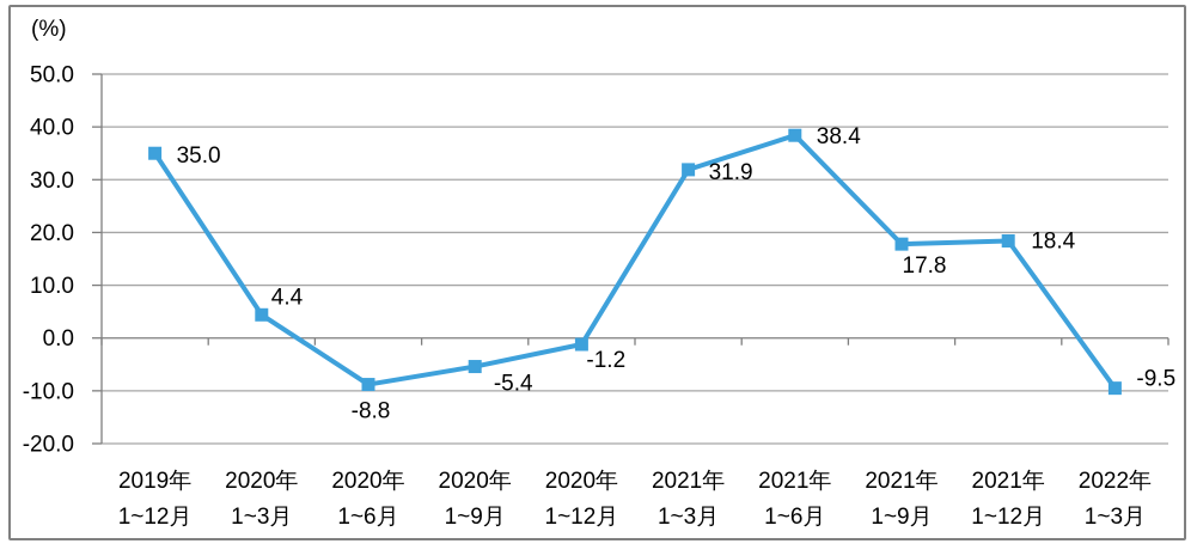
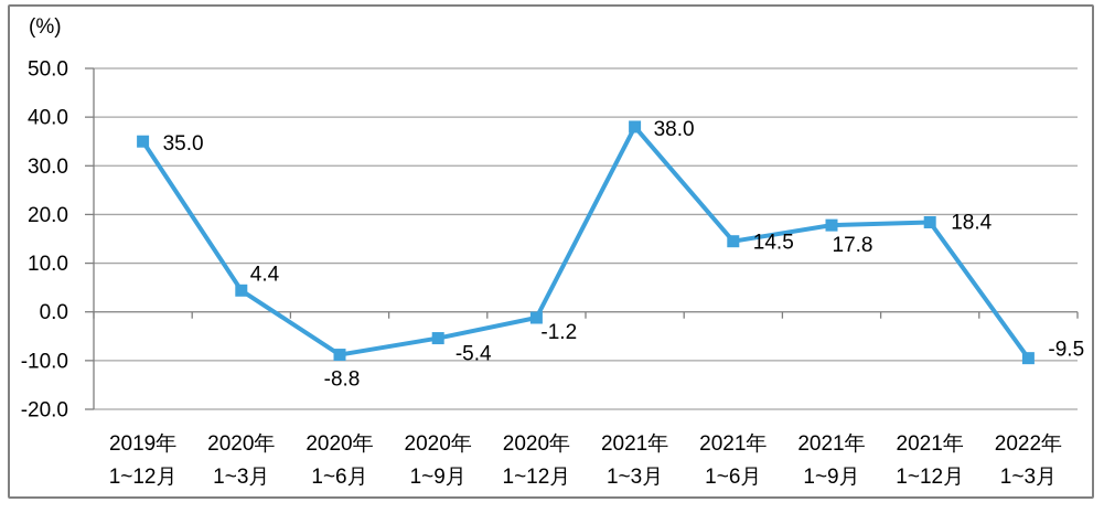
2021年 1~3月: 31.9 -> 38.0
2021年 1~6月: 38.4 -> 14.5
